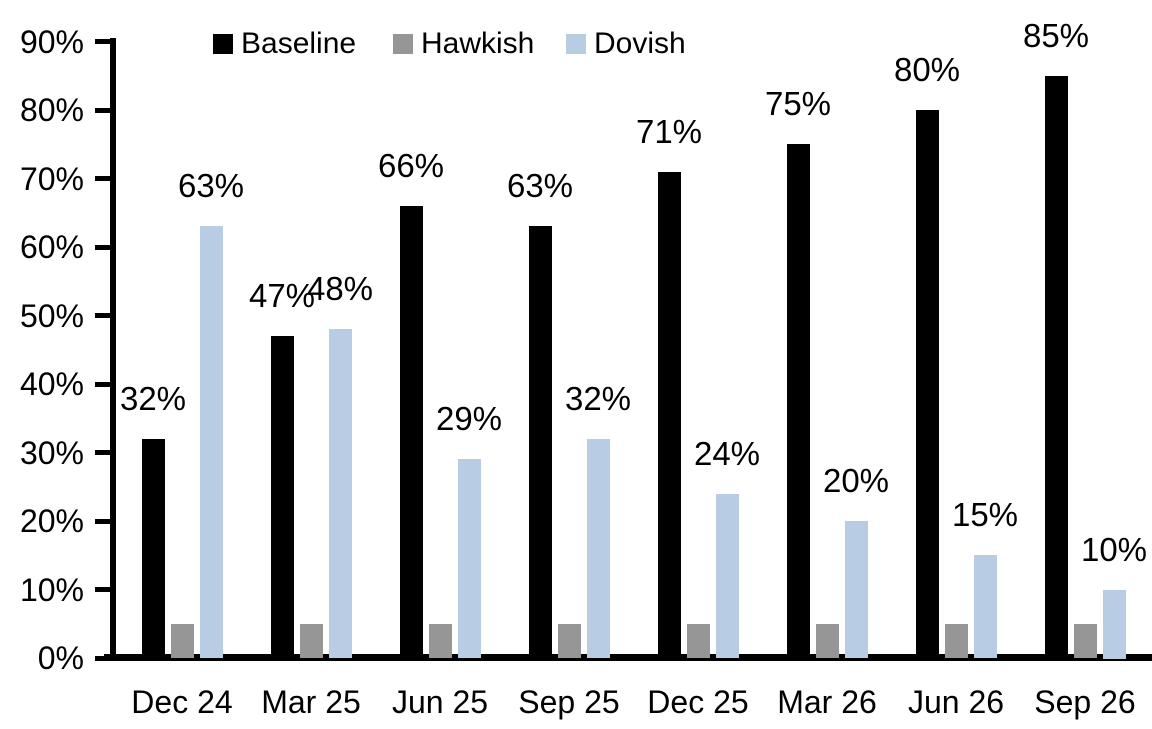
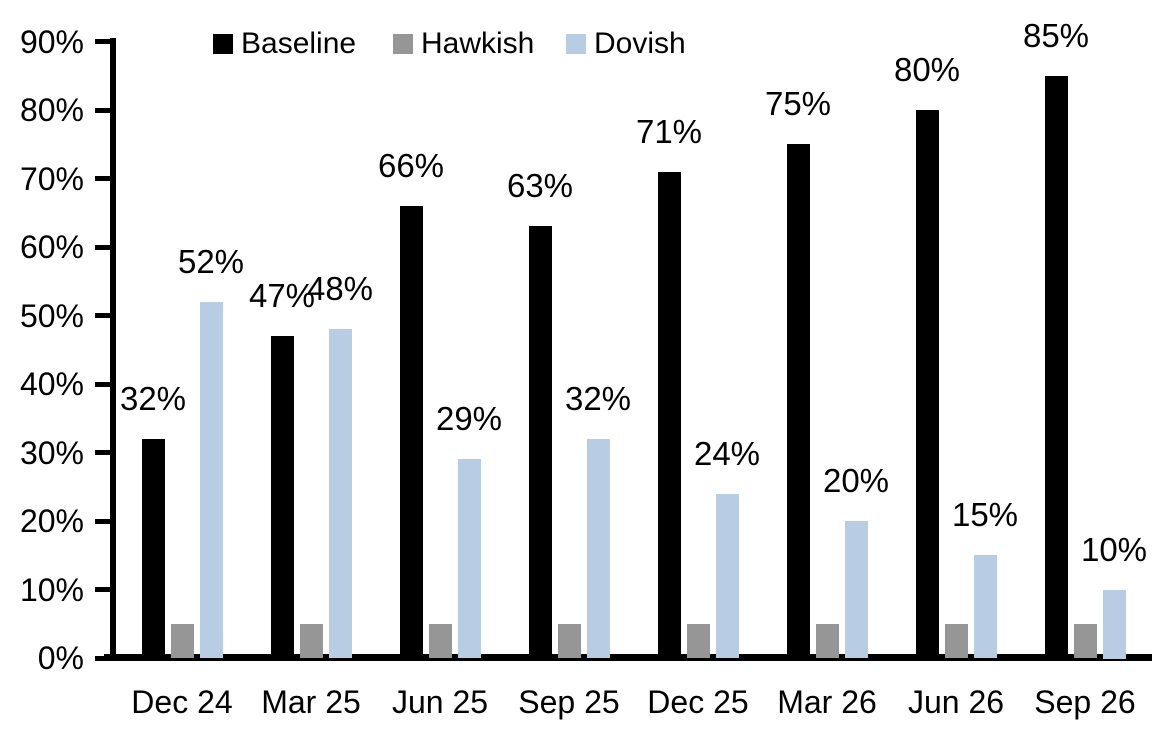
Dovish/Dec 24: 63% -> 52%
